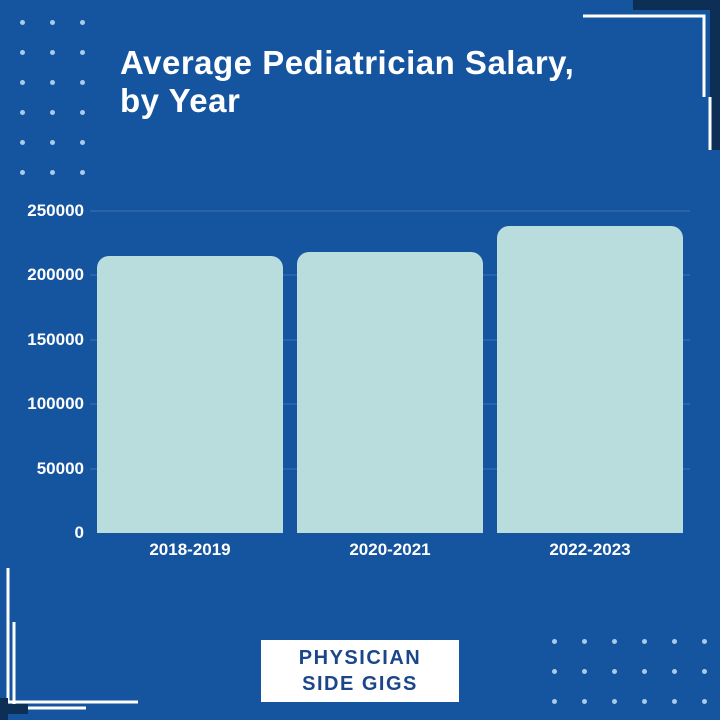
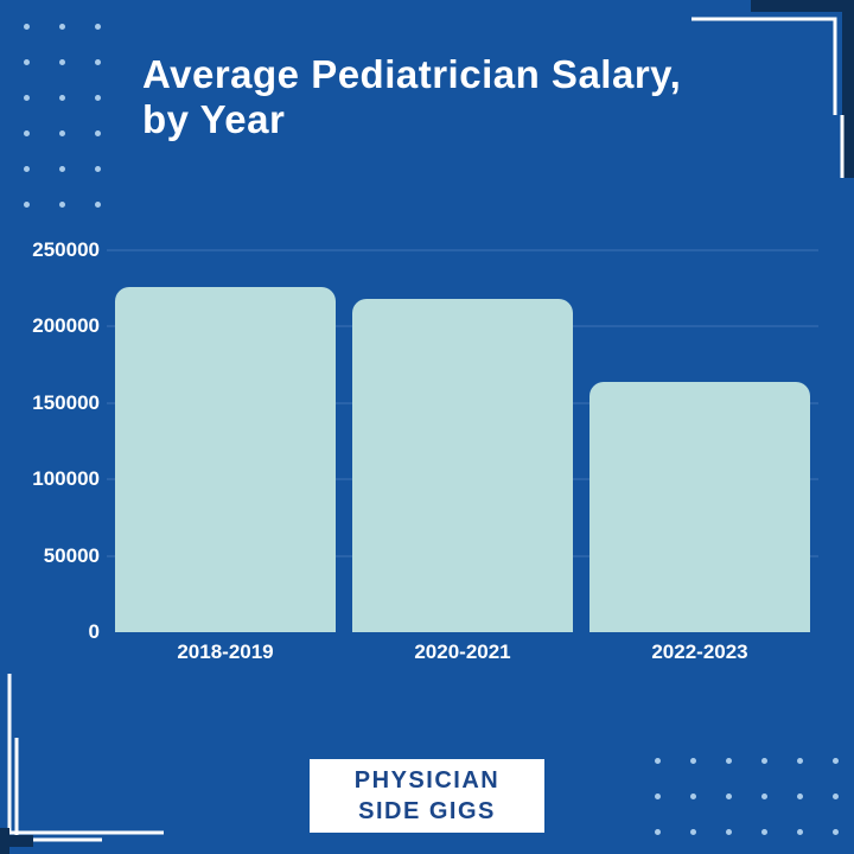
2018-2019: 215000 -> 226000
2022-2023: 238000 -> 164000
